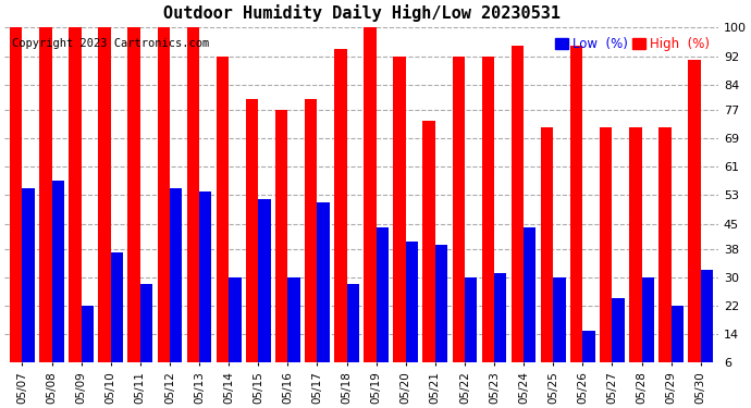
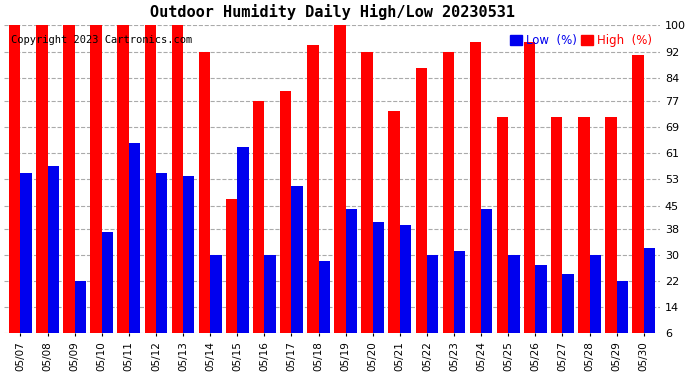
Low (%)/05/11: 28 -> 64
High (%)/05/15: 80 -> 47
Low (%)/05/15: 52 -> 63
High (%)/05/22: 92 -> 87
Low (%)/05/26: 15 -> 27
